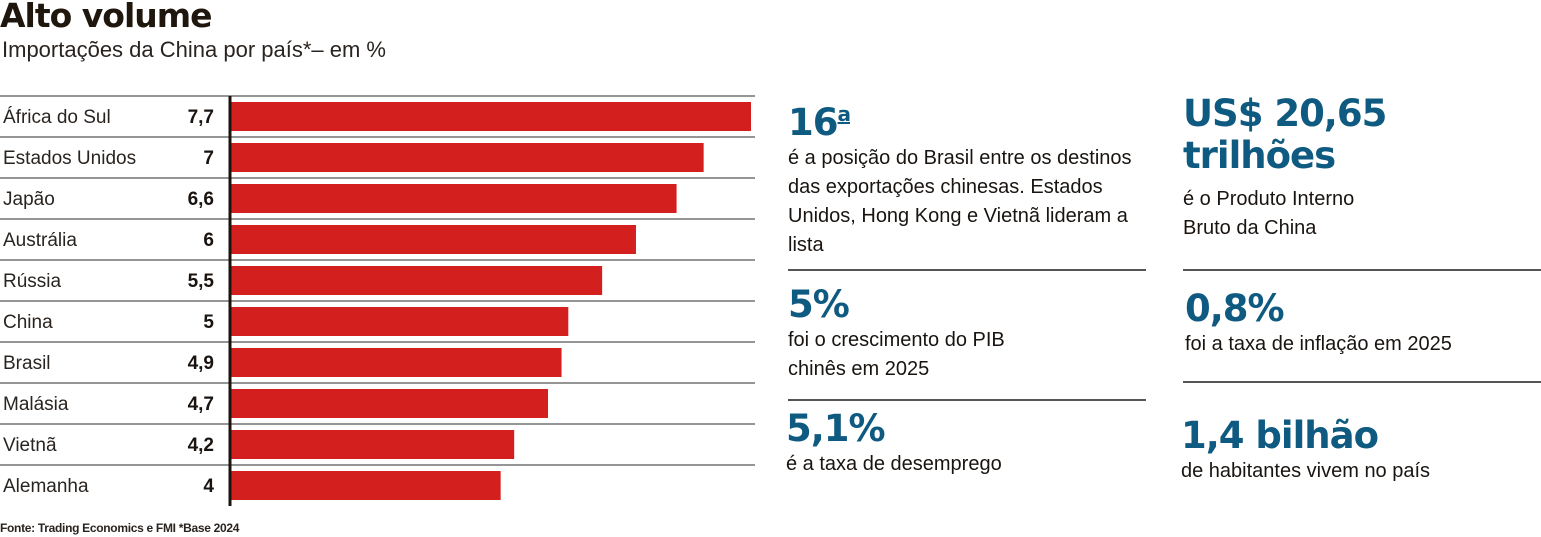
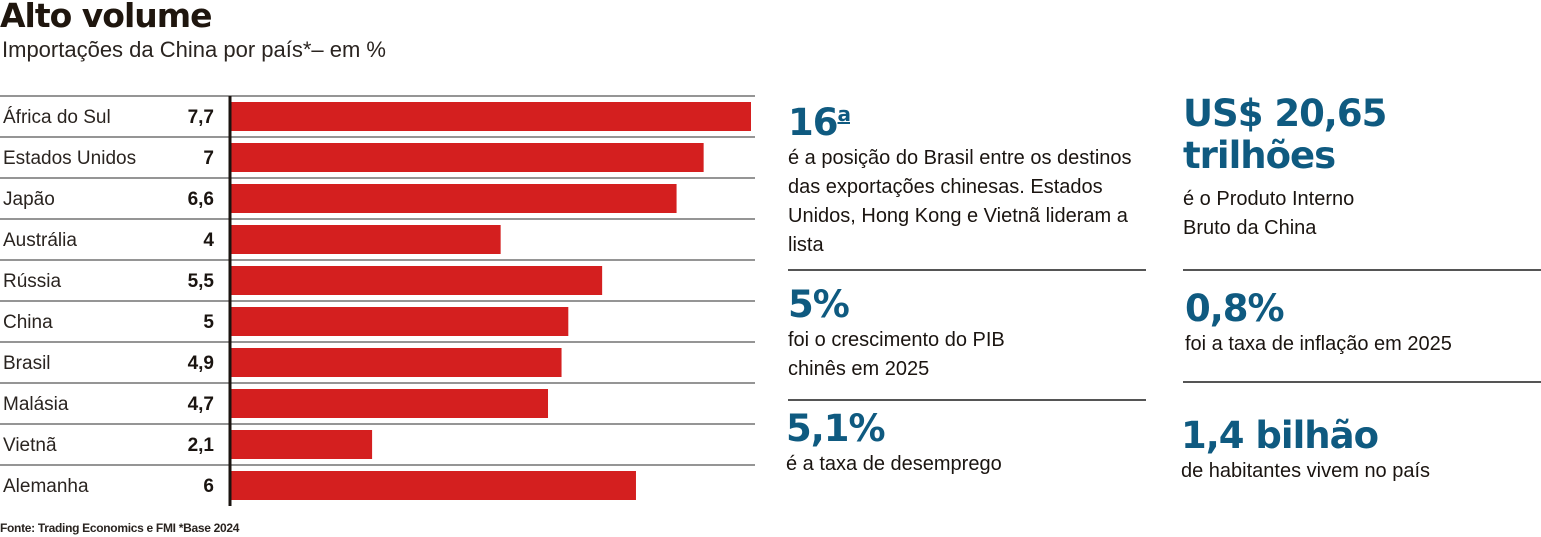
Austrália: 6 -> 4
Vietnã: 4,2 -> 2,1
Alemanha: 4 -> 6
